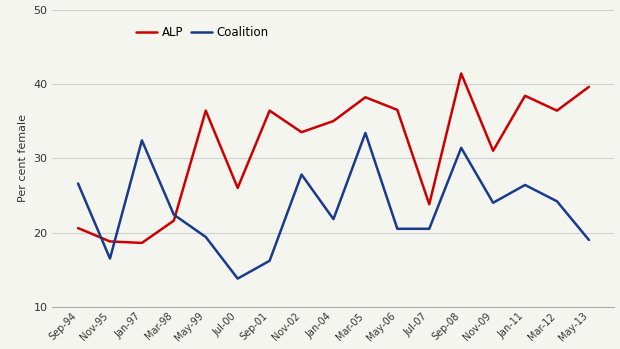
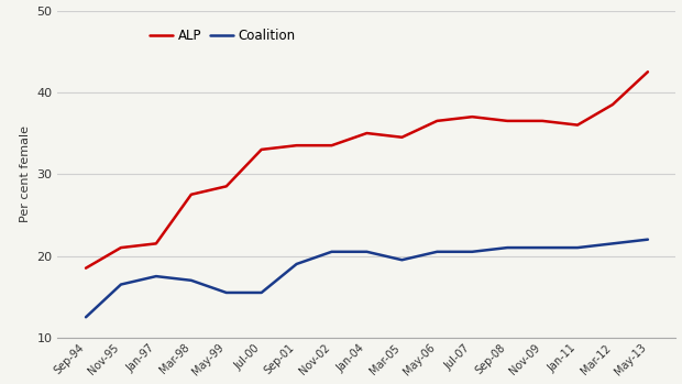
ALP/Sep-94: 20.6 -> 18.5
Coalition/Sep-94: 26.6 -> 12.5
ALP/Nov-95: 18.8 -> 21.0
ALP/Jan-97: 18.6 -> 21.5
Coalition/Jan-97: 32.4 -> 17.5
ALP/Mar-98: 21.6 -> 27.5
Coalition/Mar-98: 22.4 -> 17.0
ALP/May-99: 36.4 -> 28.5
Coalition/May-99: 19.4 -> 15.5
ALP/Jul-00: 26.0 -> 33.0
Coalition/Jul-00: 13.8 -> 15.5
ALP/Sep-01: 36.4 -> 33.5
Coalition/Sep-01: 16.2 -> 19.0
Coalition/Nov-02: 27.8 -> 20.5
Coalition/Jan-04: 21.8 -> 20.5
ALP/Mar-05: 38.2 -> 34.5
Coalition/Mar-05: 33.4 -> 19.5
ALP/Jul-07: 23.8 -> 37.0
ALP/Sep-08: 41.4 -> 36.5
Coalition/Sep-08: 31.4 -> 21.0
ALP/Nov-09: 31.0 -> 36.5
Coalition/Nov-09: 24.0 -> 21.0
ALP/Jan-11: 38.4 -> 36.0
Coalition/Jan-11: 26.4 -> 21.0
ALP/Mar-12: 36.4 -> 38.5
Coalition/Mar-12: 24.2 -> 21.5
ALP/May-13: 39.6 -> 42.5
Coalition/May-13: 19.0 -> 22.0
